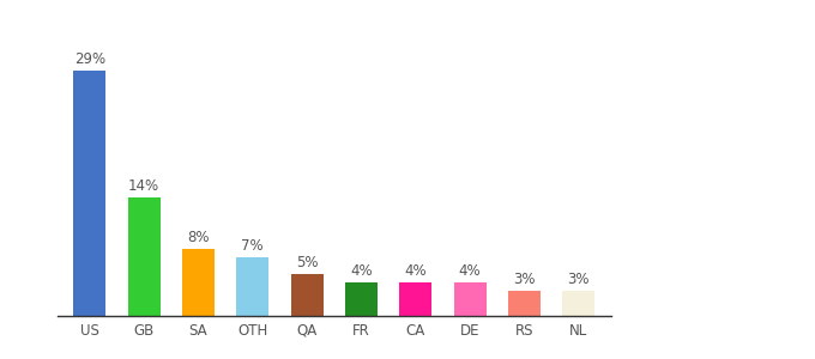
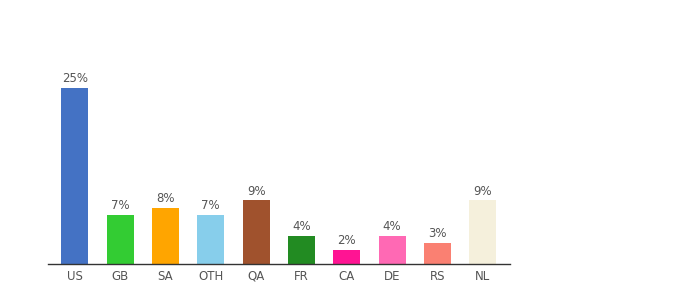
US: 29% -> 25%
GB: 14% -> 7%
QA: 5% -> 9%
CA: 4% -> 2%
NL: 3% -> 9%
